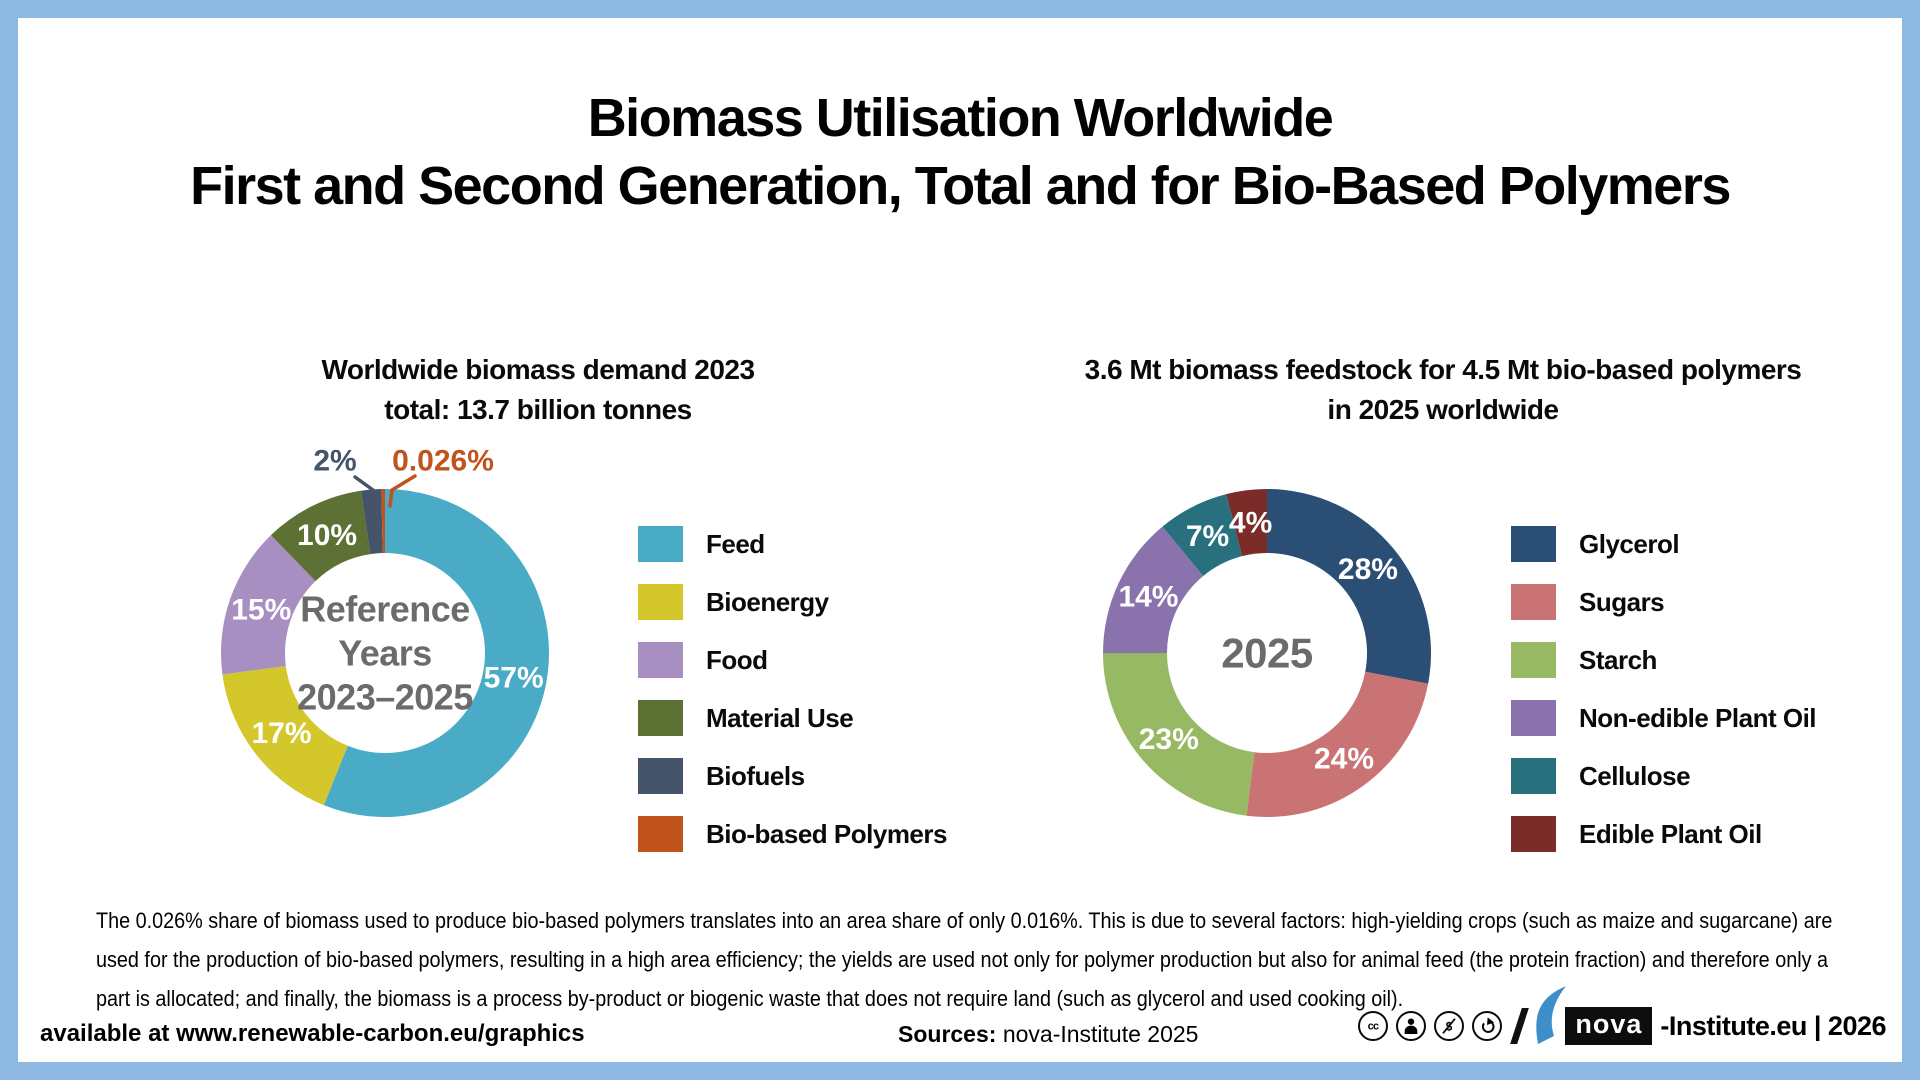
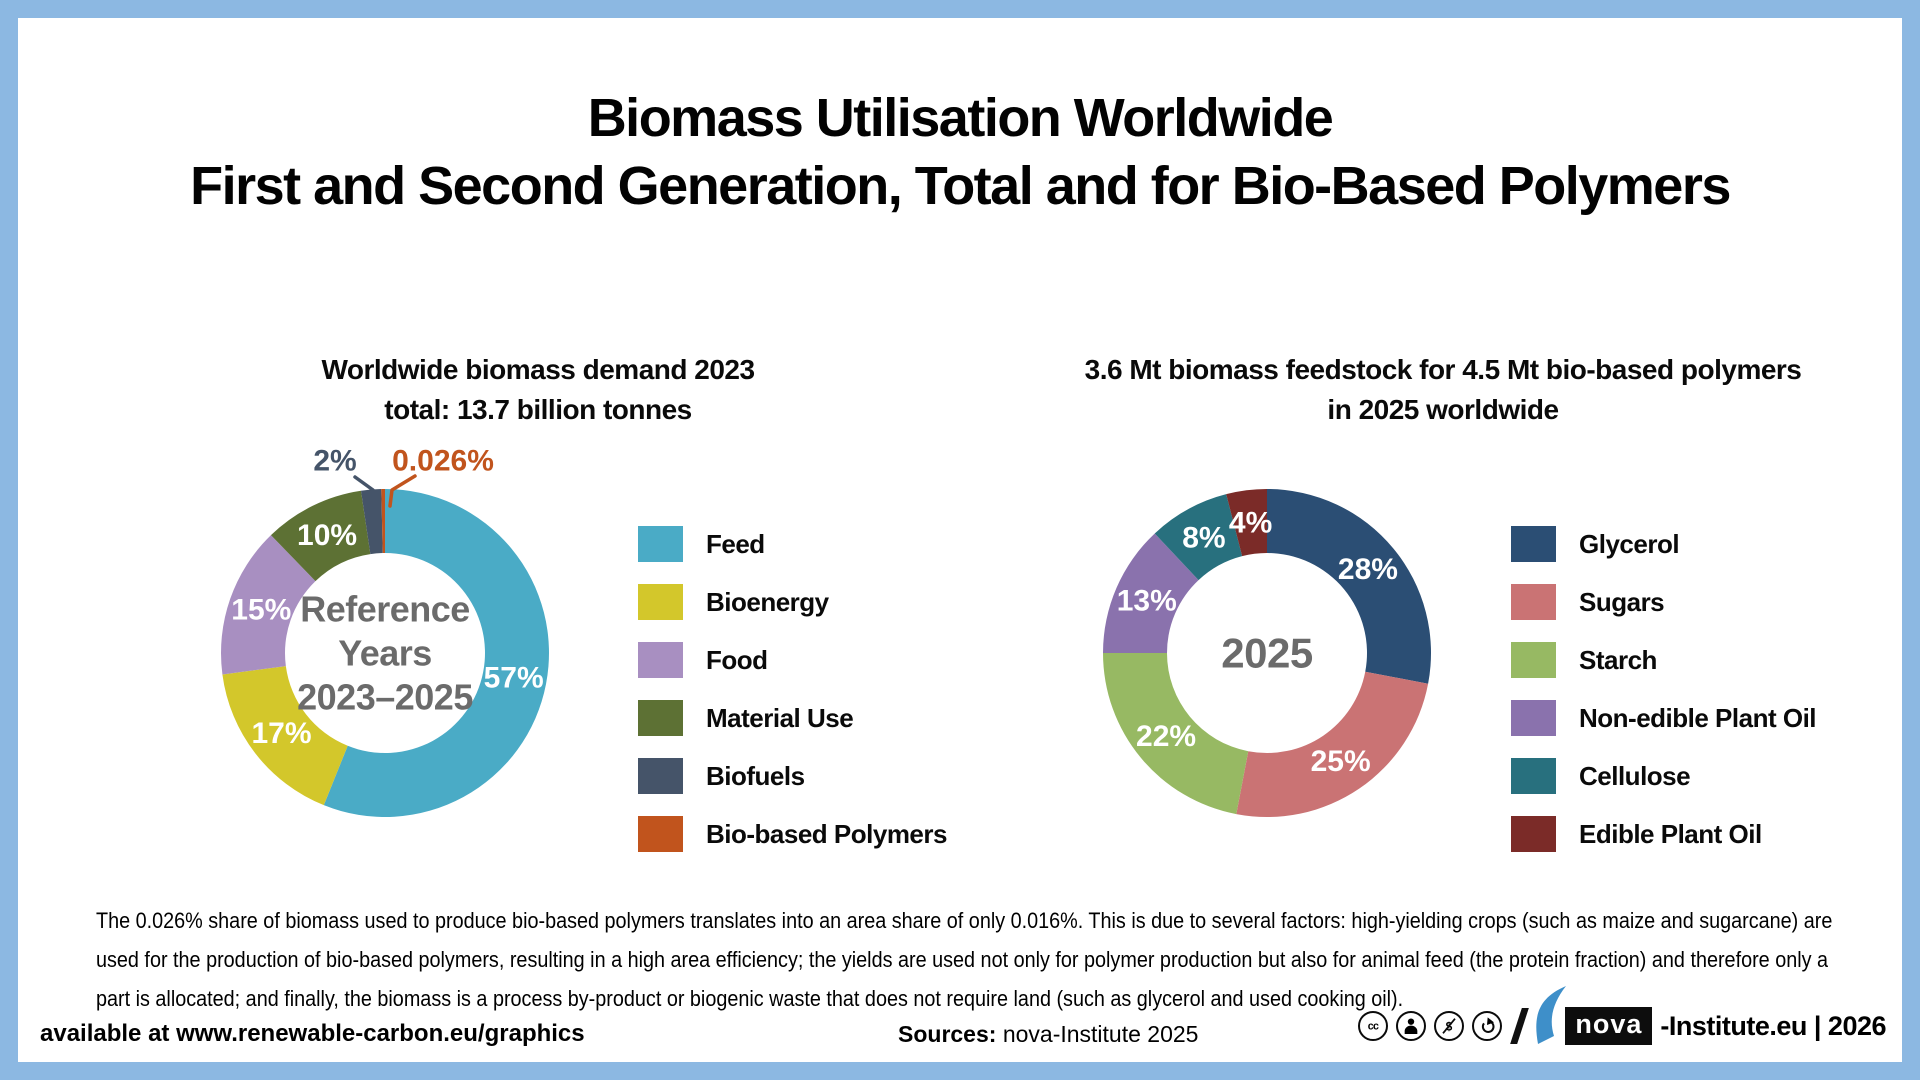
3.6 Mt biomass feedstock for 4.5 Mt bio-based polymers/Sugars: 24% -> 25%
3.6 Mt biomass feedstock for 4.5 Mt bio-based polymers/Starch: 23% -> 22%
3.6 Mt biomass feedstock for 4.5 Mt bio-based polymers/Non-edible Plant Oil: 14% -> 13%
3.6 Mt biomass feedstock for 4.5 Mt bio-based polymers/Cellulose: 7% -> 8%
